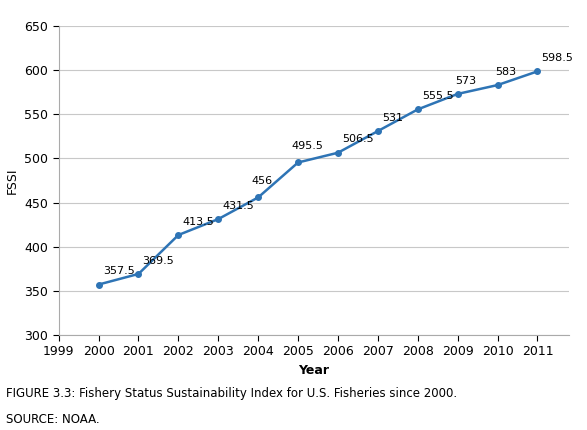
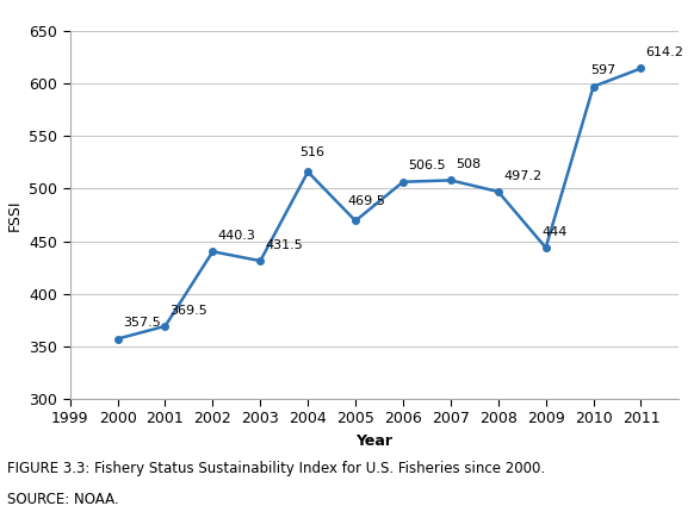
2002: 413.5 -> 440.3
2004: 456 -> 516
2005: 495.5 -> 469.5
2007: 531 -> 508
2008: 555.5 -> 497.2
2009: 573 -> 444
2010: 583 -> 597
2011: 598.5 -> 614.2
